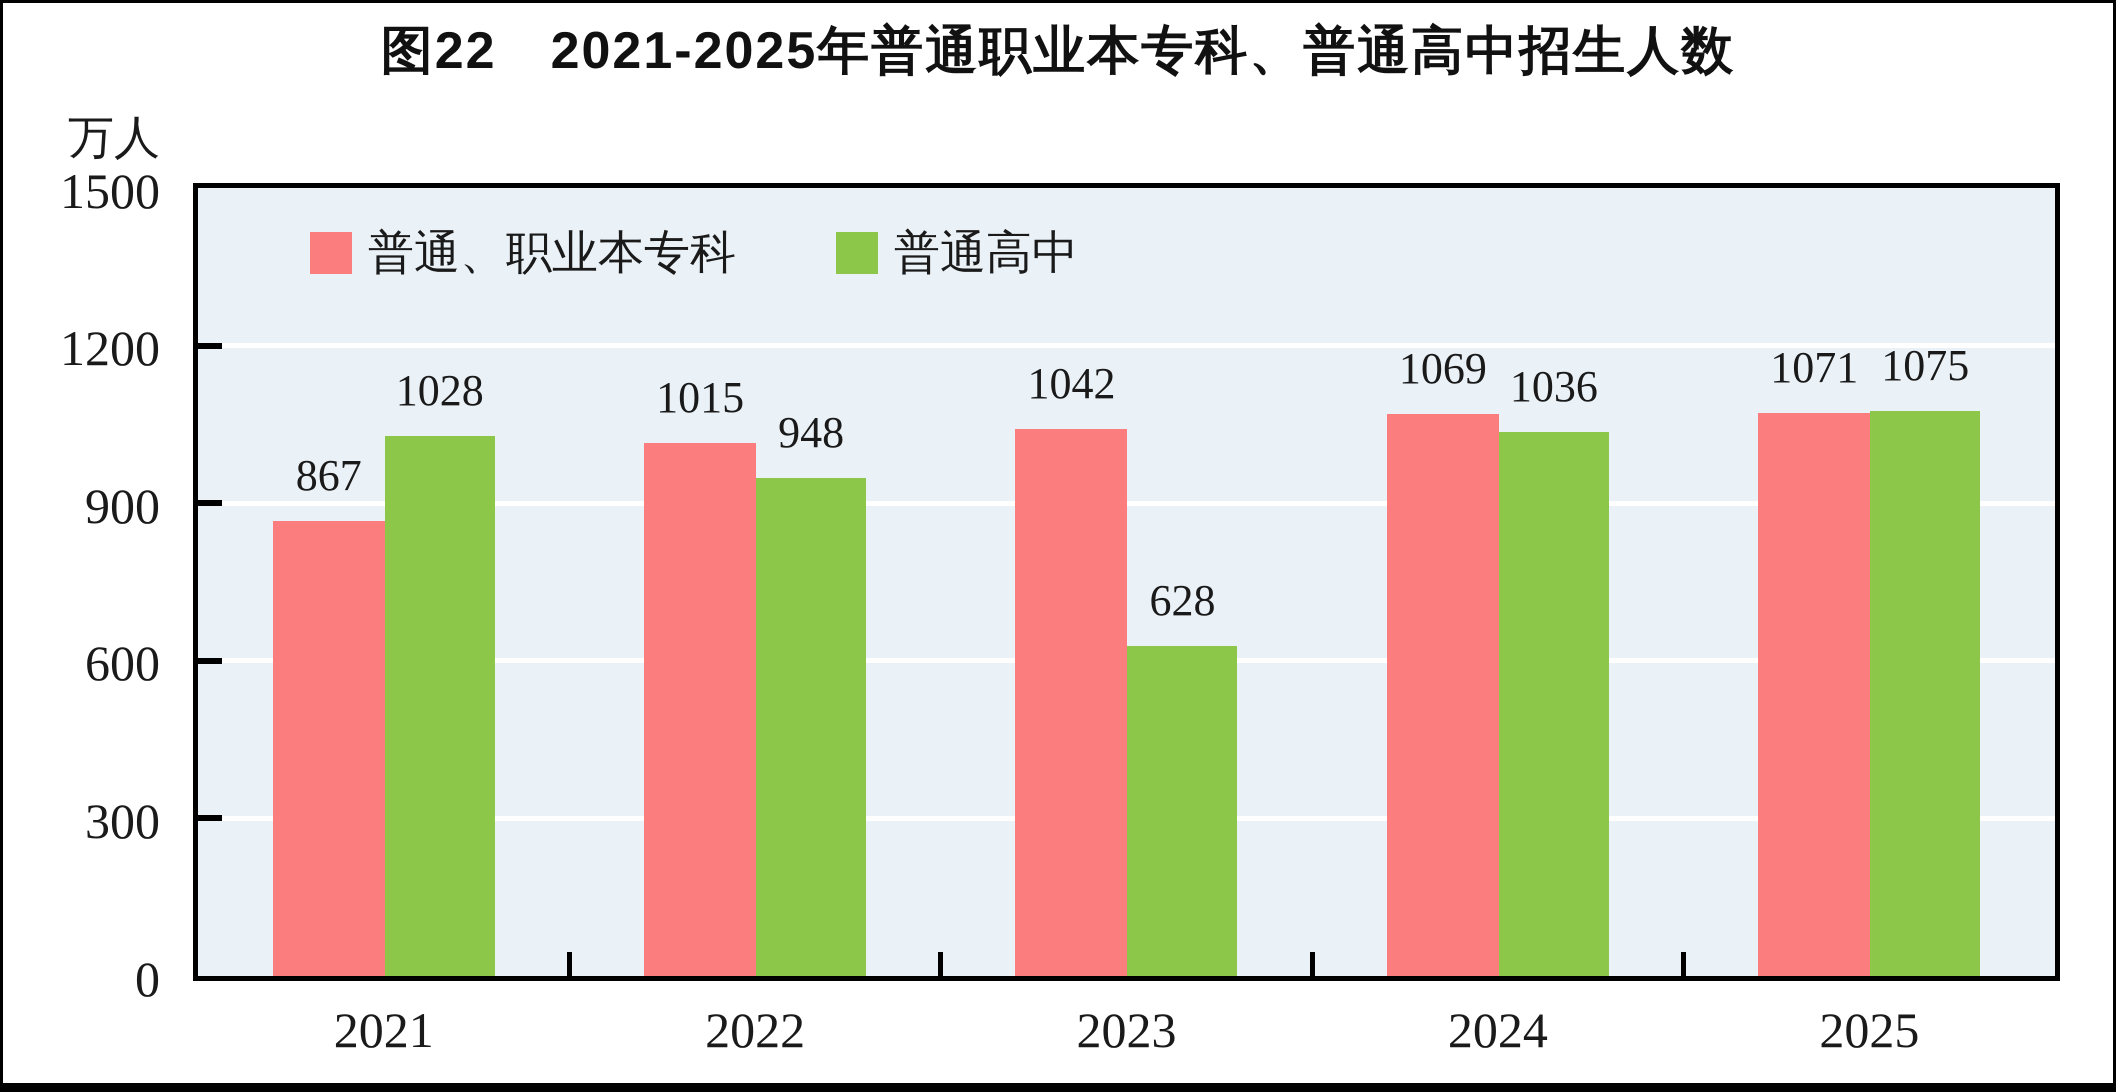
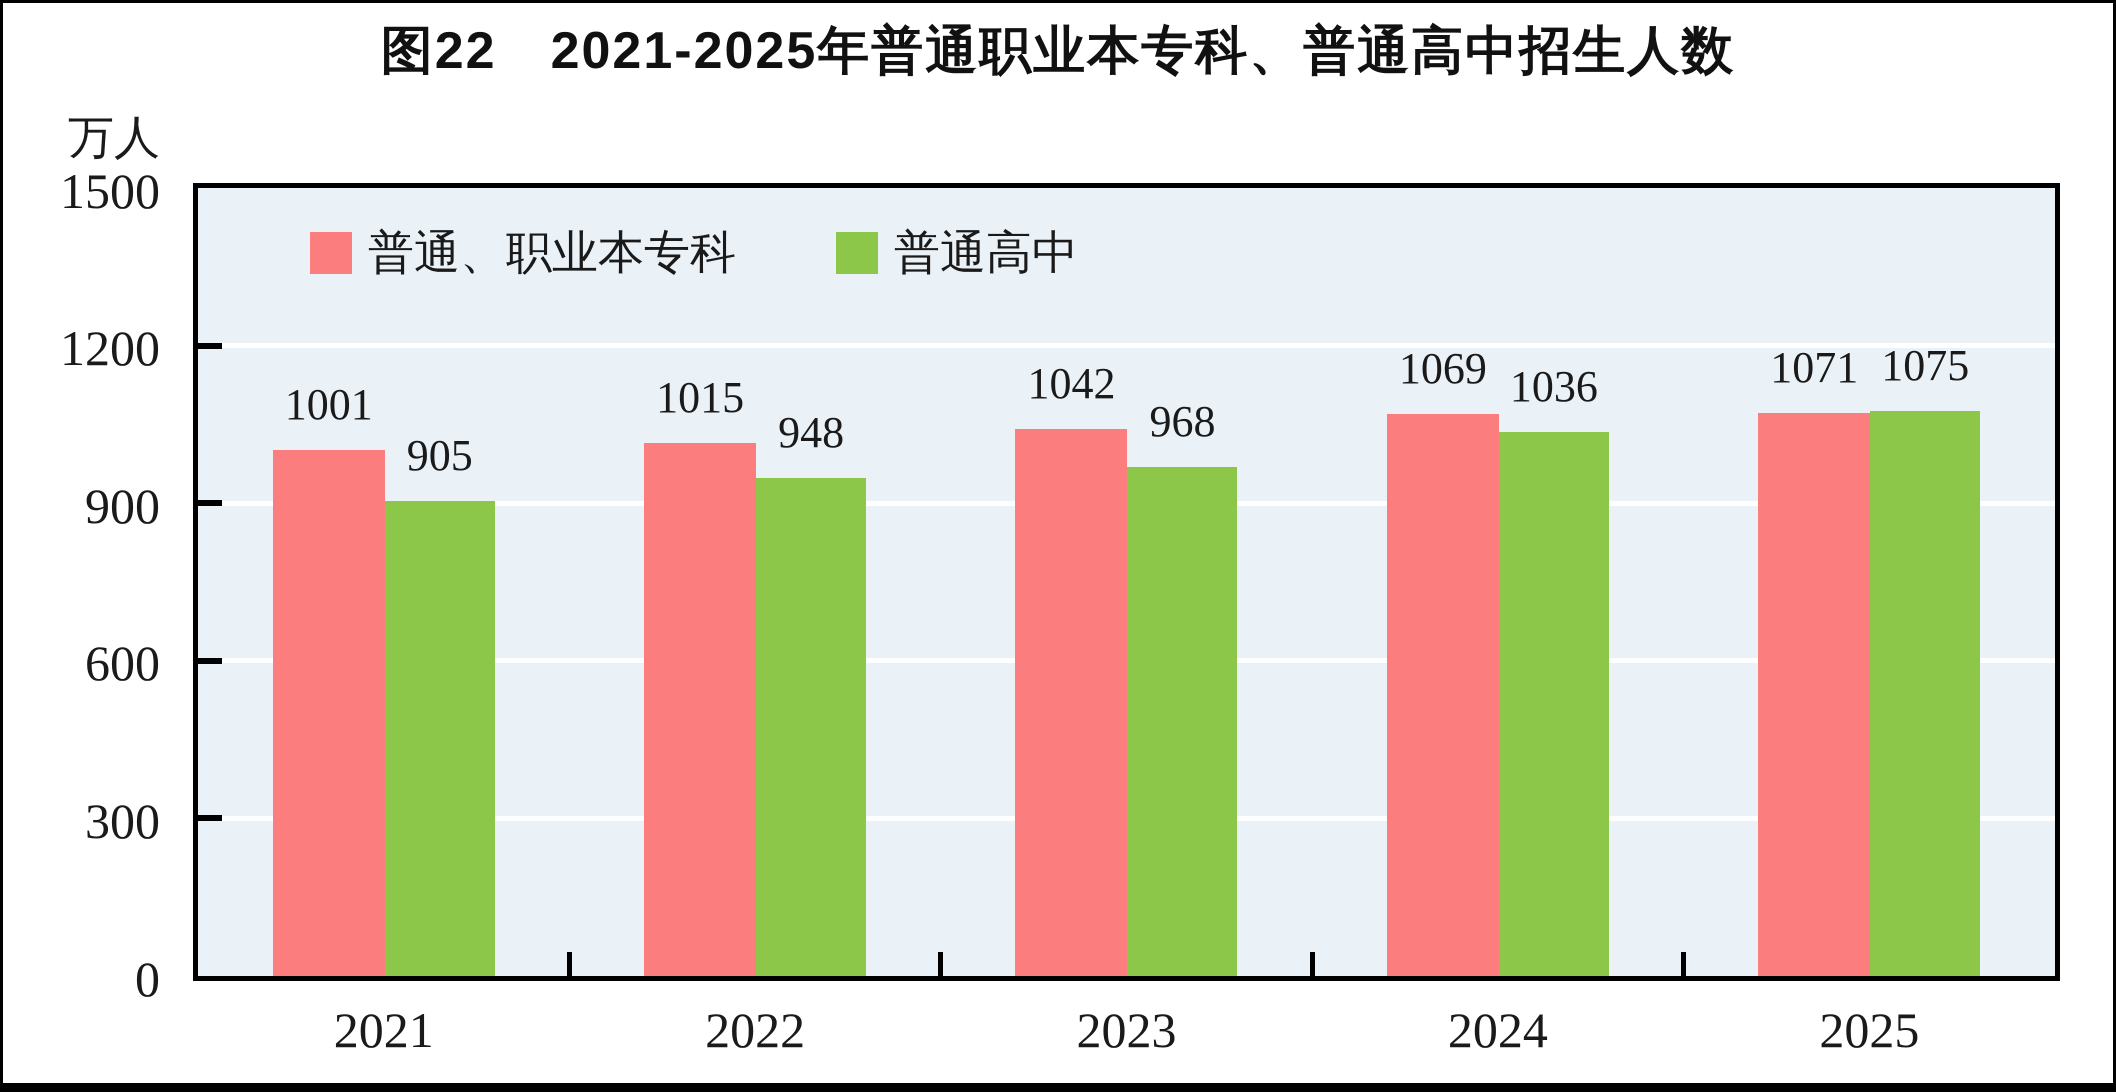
普通、职业本专科/2021: 867 -> 1001
普通高中/2021: 1028 -> 905
普通高中/2023: 628 -> 968
